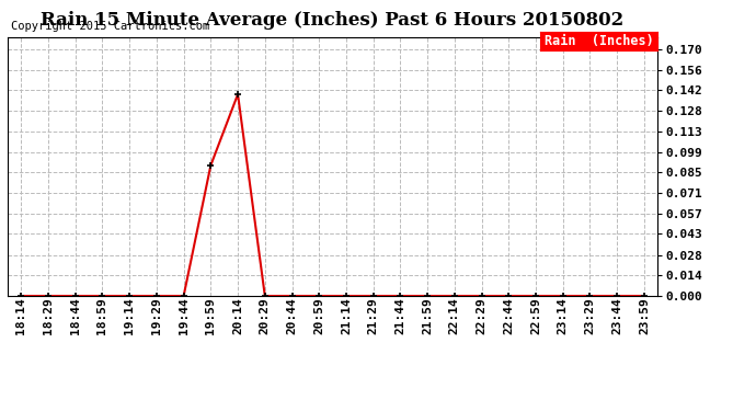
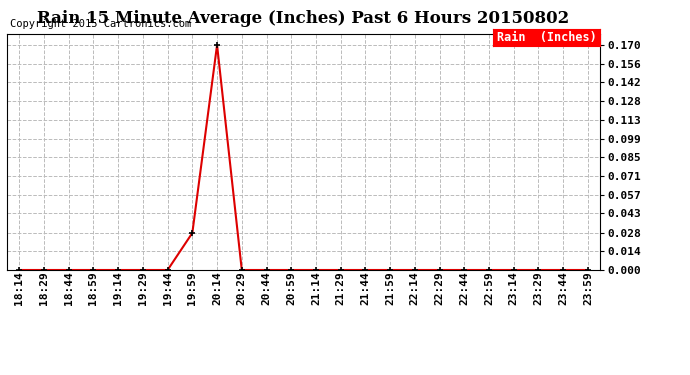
19:59: 0.090 -> 0.028
20:14: 0.139 -> 0.170
